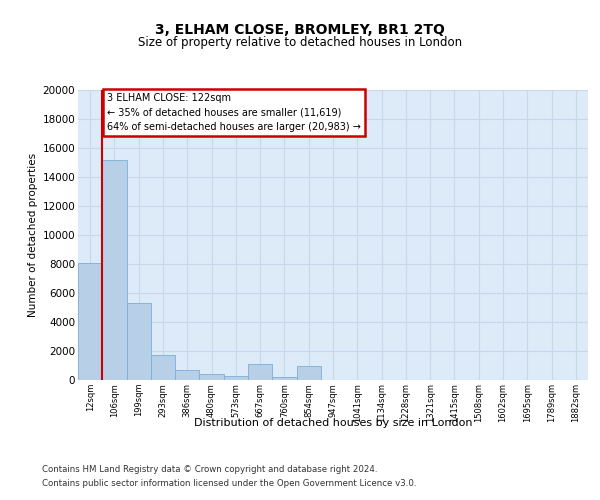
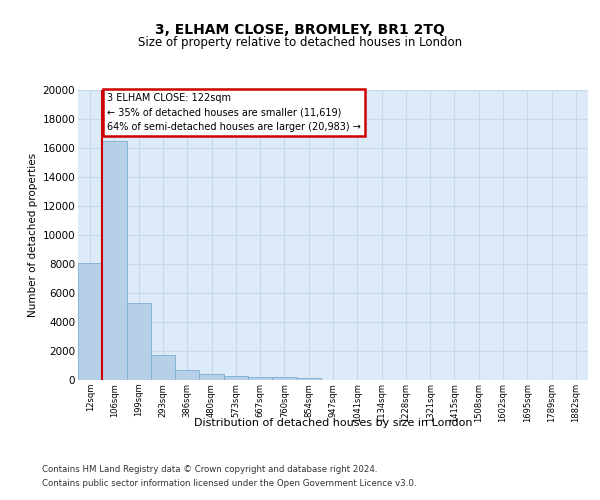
106sqm: 15200 -> 16500
667sqm: 1100 -> 200
854sqm: 1000 -> 200
